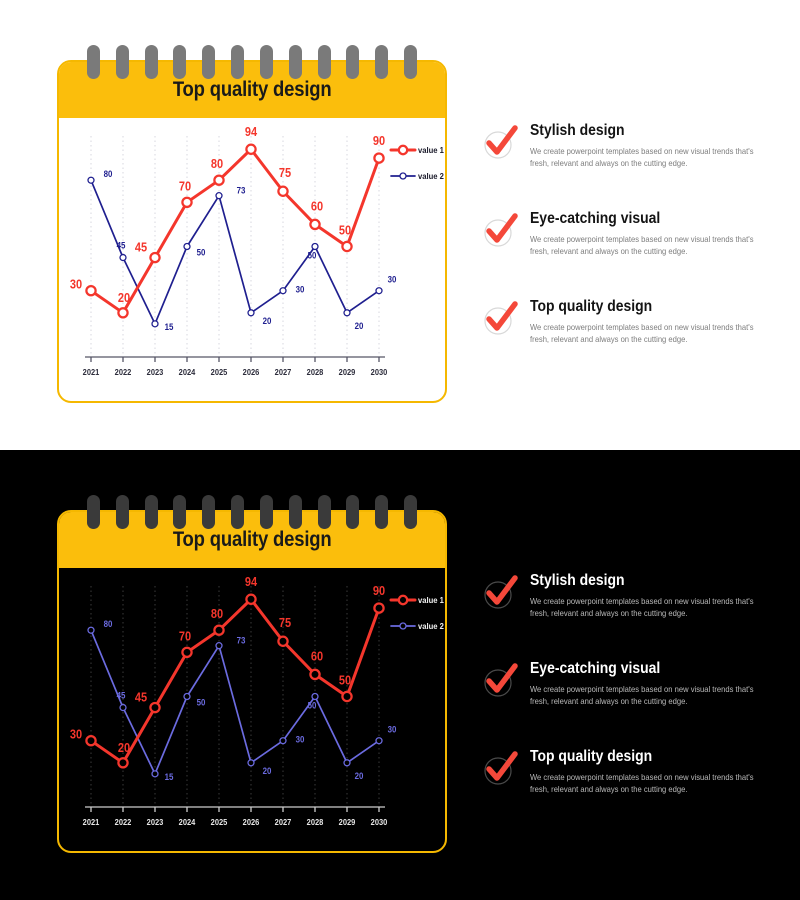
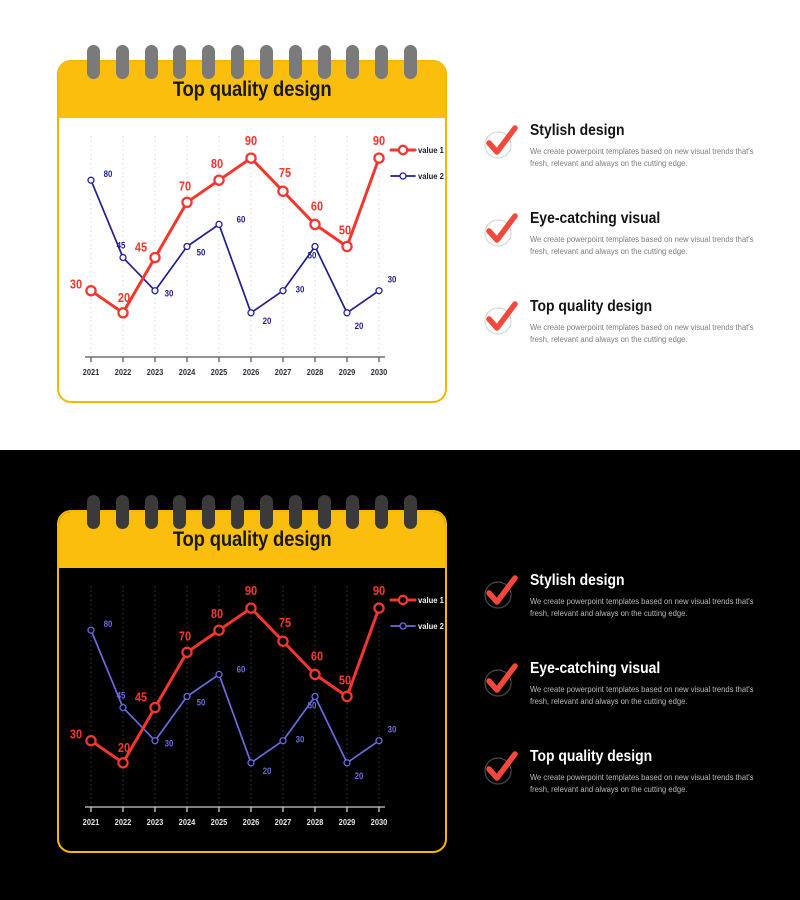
value 2/2023: 15 -> 30
value 2/2025: 73 -> 60
value 1/2026: 94 -> 90
